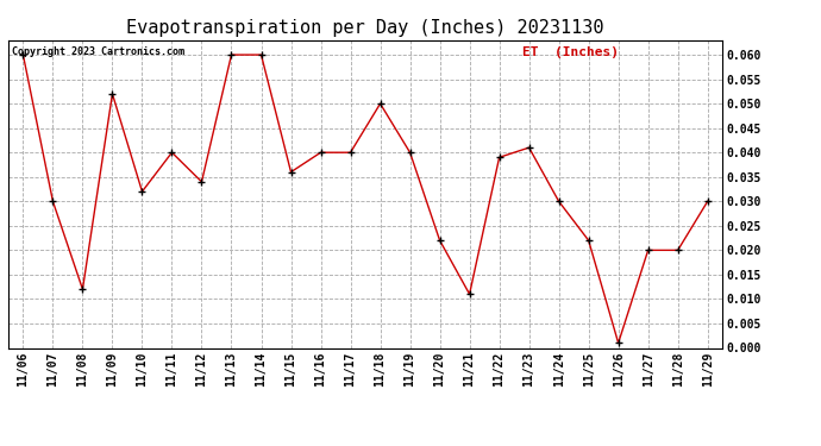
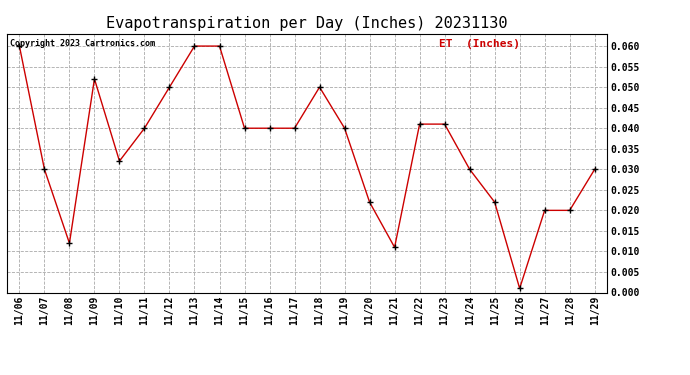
11/12: 0.034 -> 0.050
11/15: 0.036 -> 0.040
11/22: 0.039 -> 0.041
